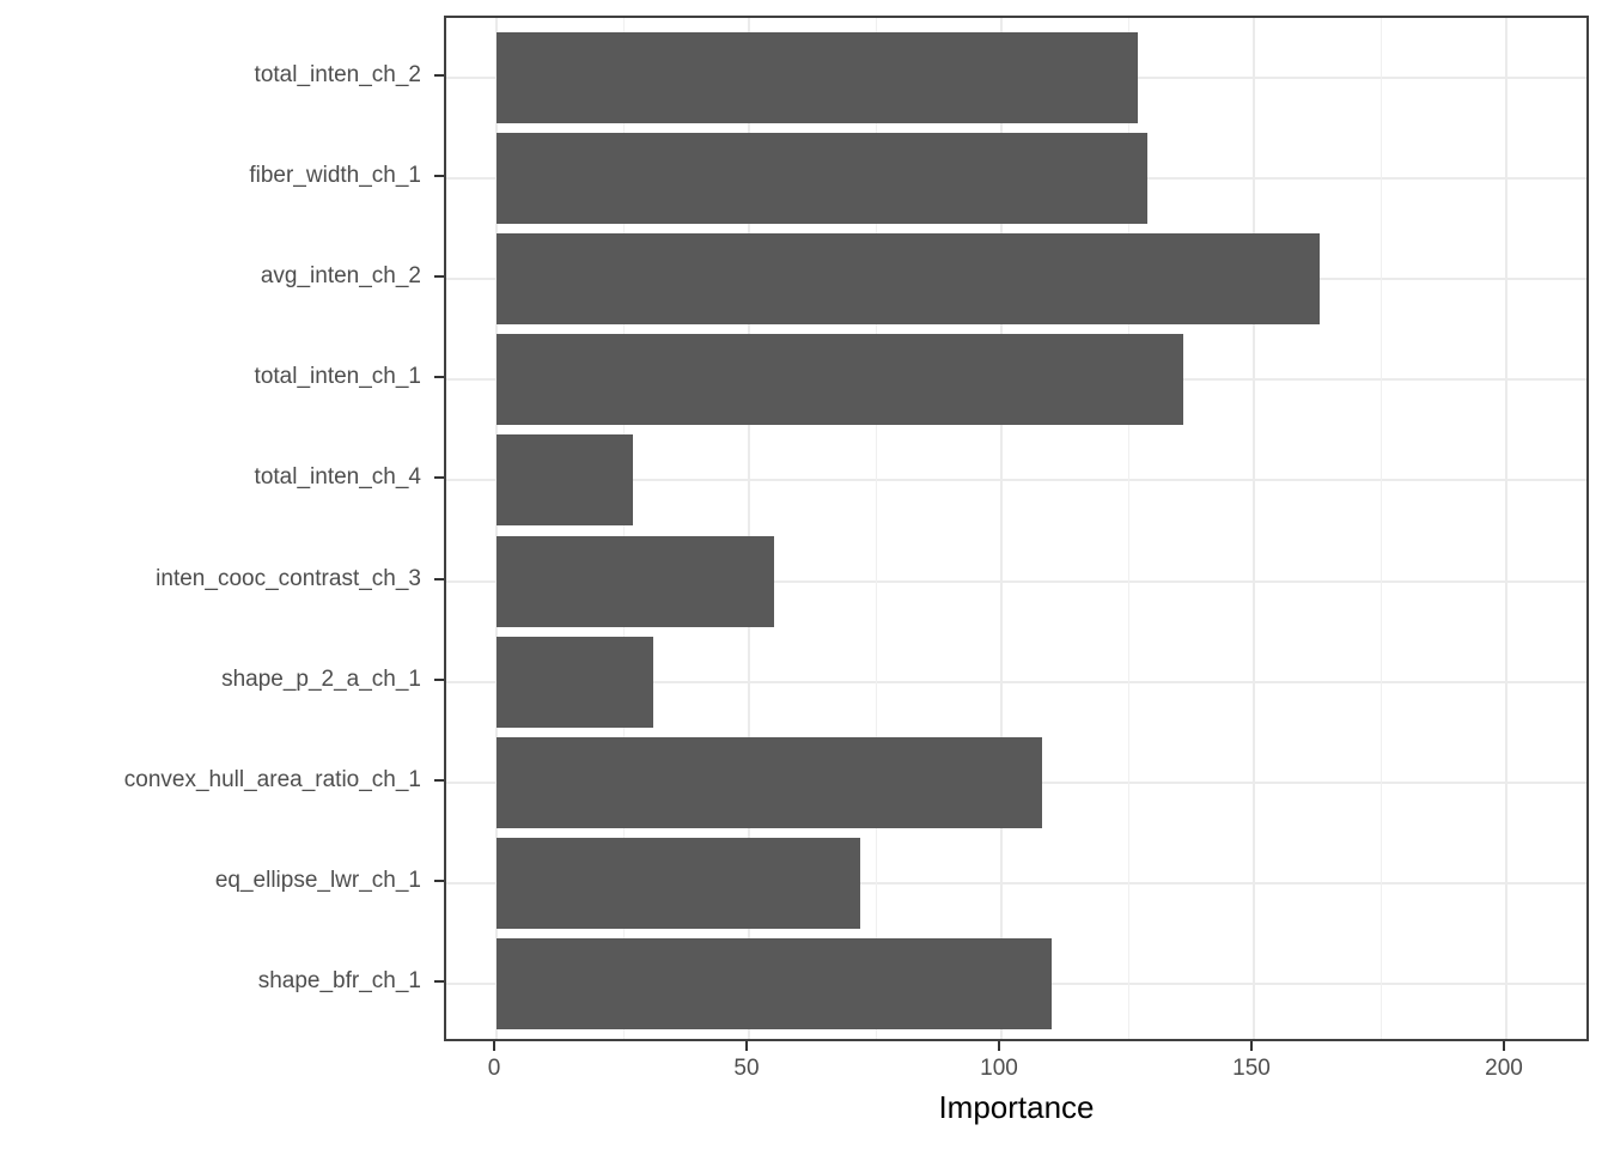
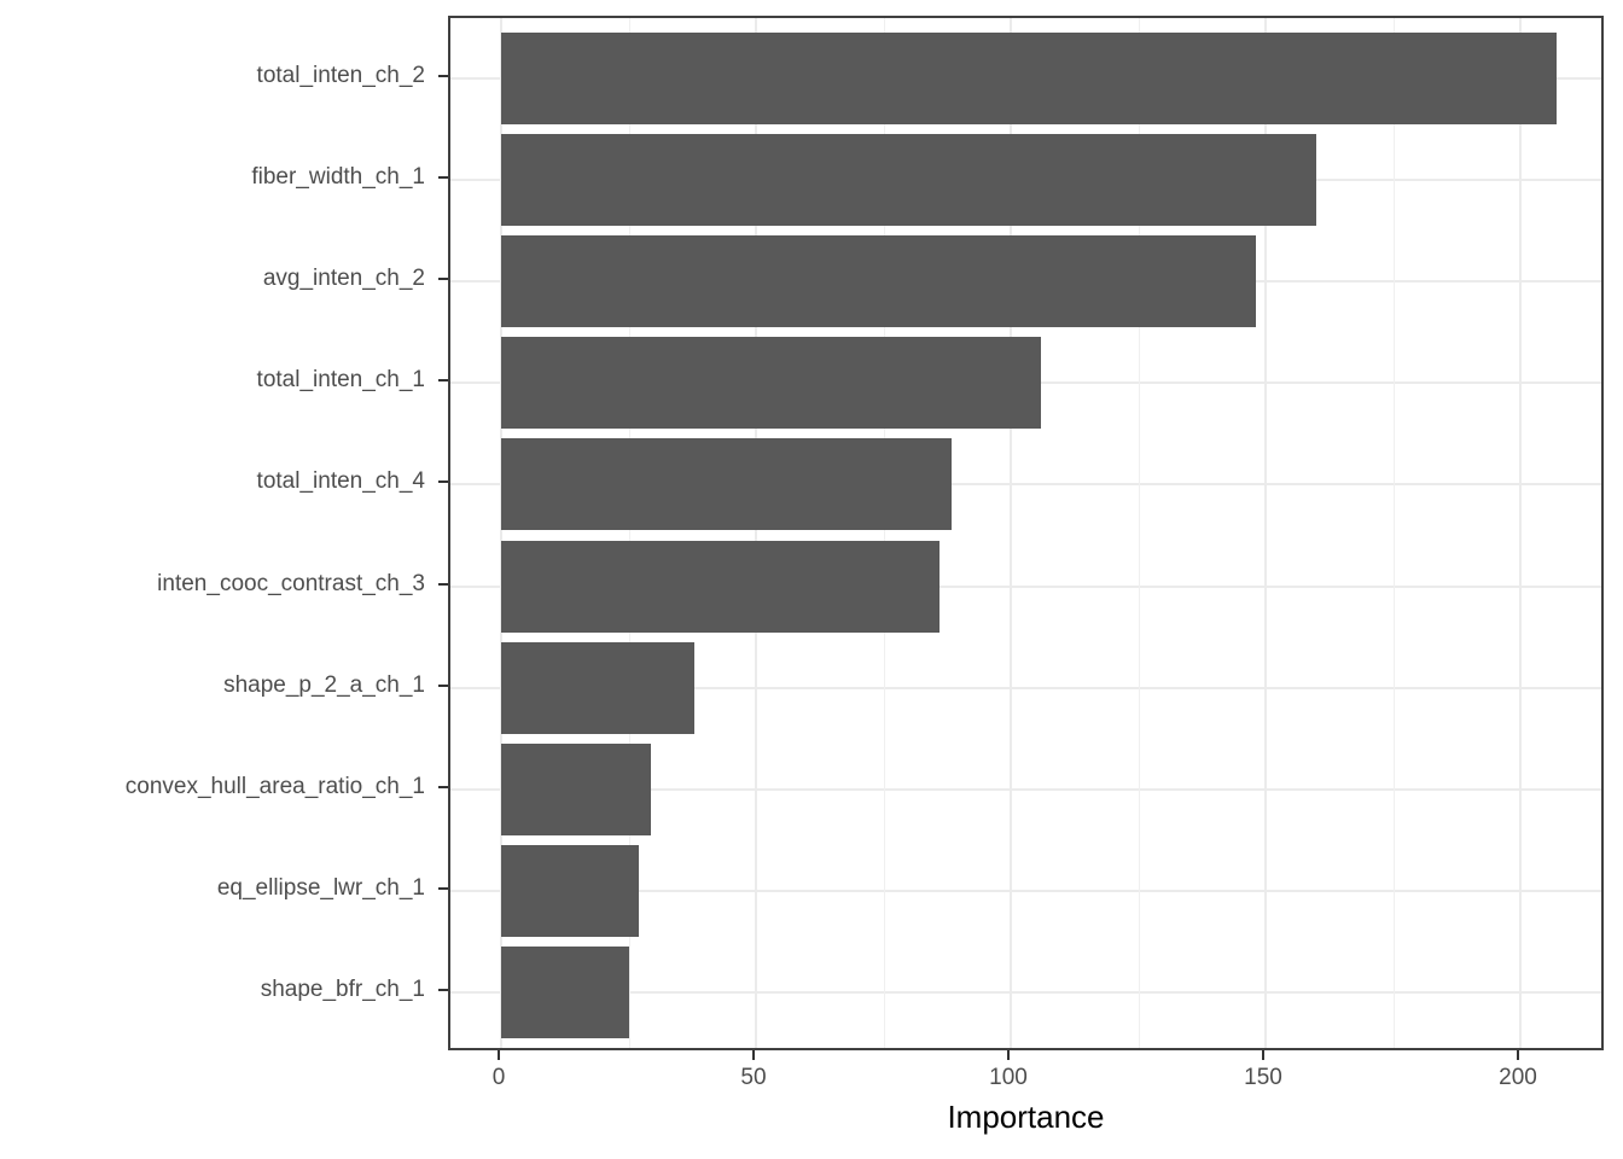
total_inten_ch_2: 127 -> 207
fiber_width_ch_1: 129 -> 160
avg_inten_ch_2: 163 -> 148
total_inten_ch_1: 136 -> 106
total_inten_ch_4: 27 -> 88
inten_cooc_contrast_ch_3: 55 -> 86
shape_p_2_a_ch_1: 31 -> 38
convex_hull_area_ratio_ch_1: 108 -> 30
eq_ellipse_lwr_ch_1: 72 -> 27
shape_bfr_ch_1: 110 -> 25
